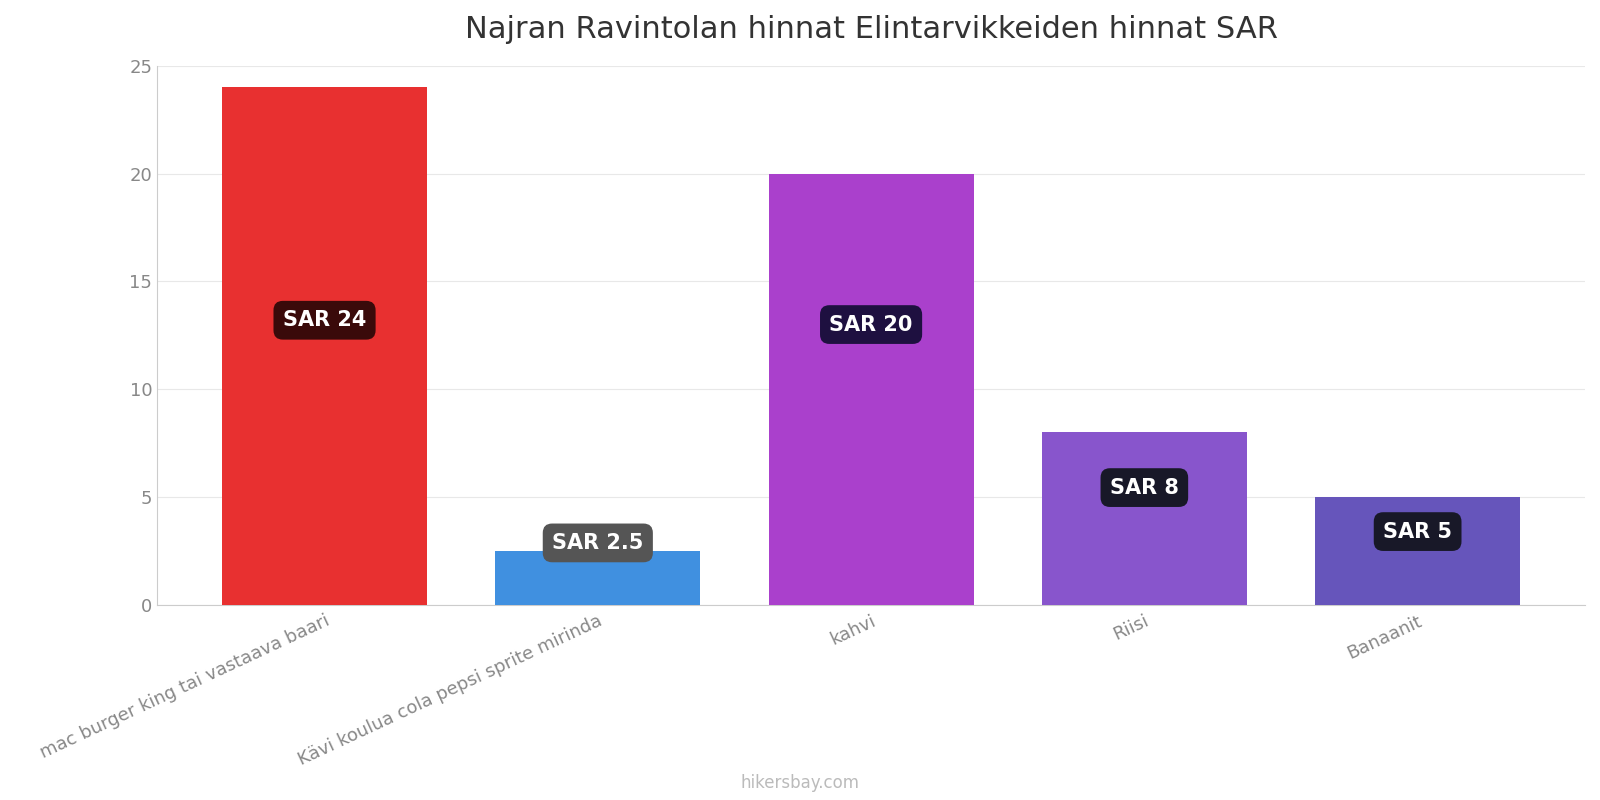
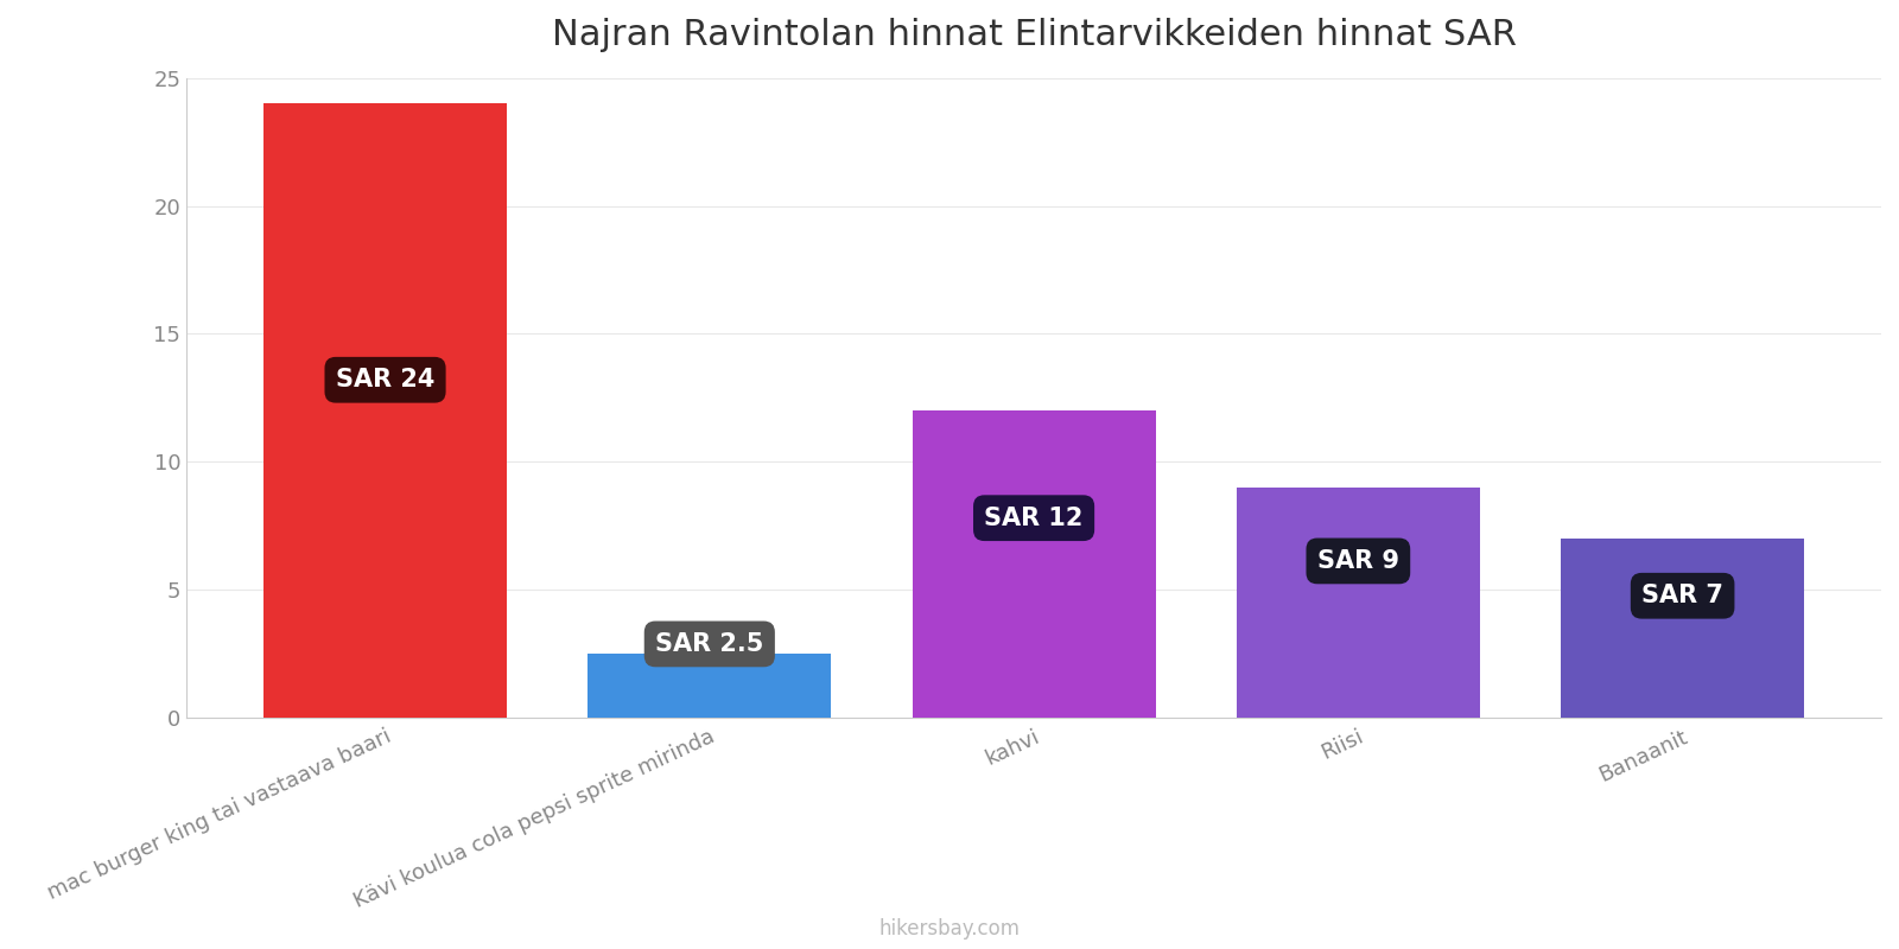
kahvi: 20 -> 12
Riisi: 8 -> 9
Banaanit: 5 -> 7
